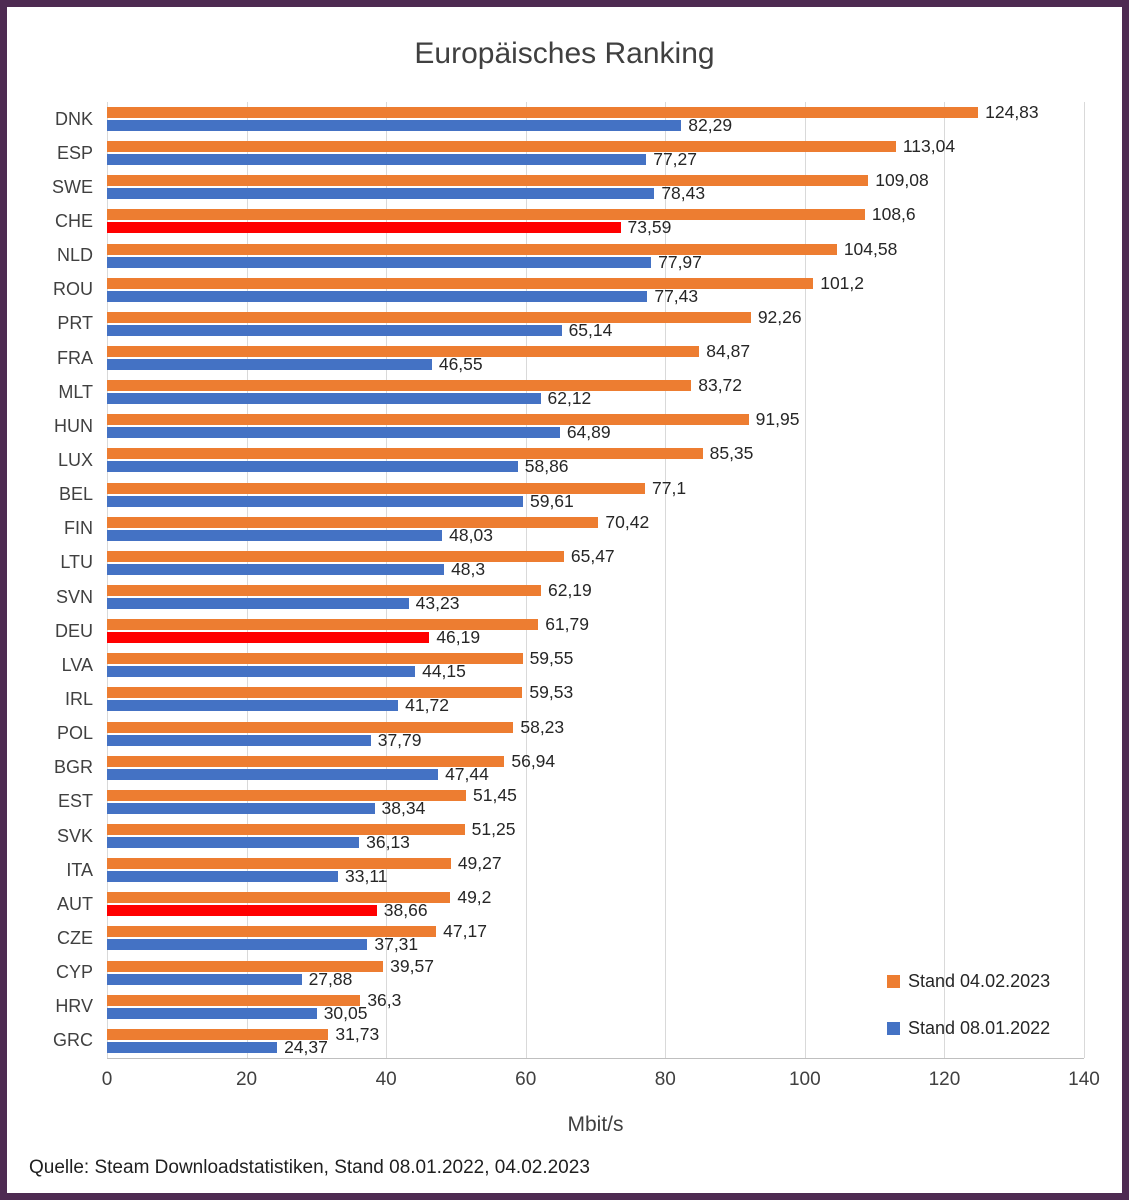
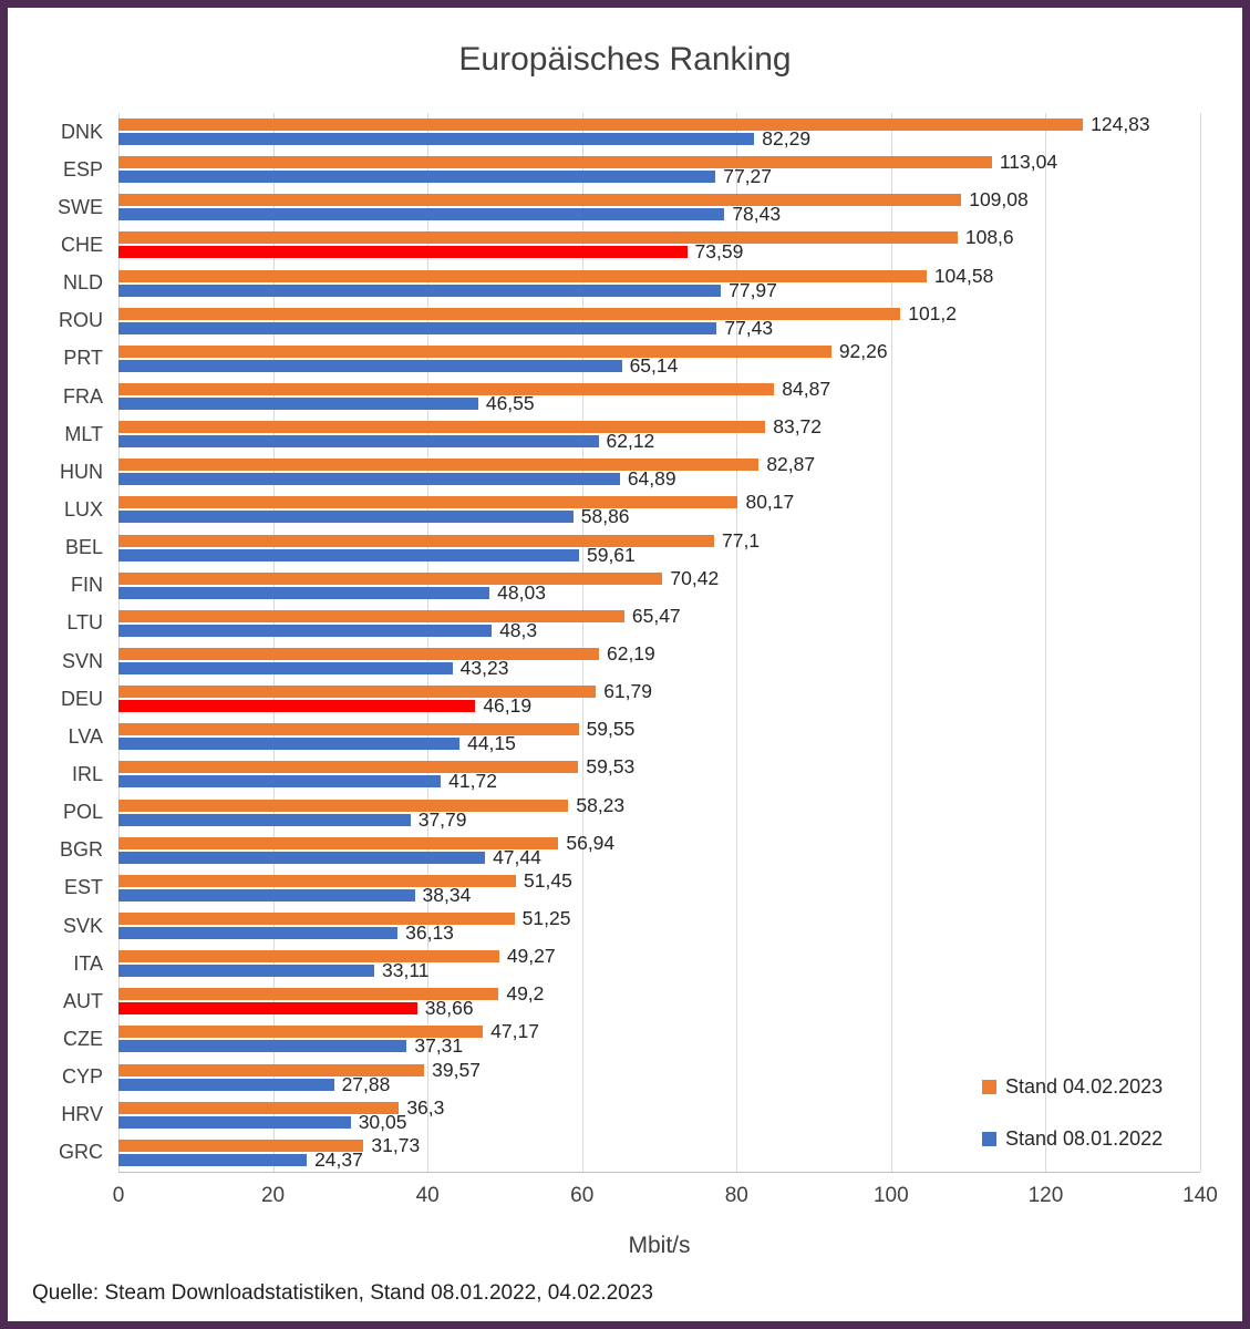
Stand 04.02.2023/HUN: 91,95 -> 82,87
Stand 04.02.2023/LUX: 85,35 -> 80,17
